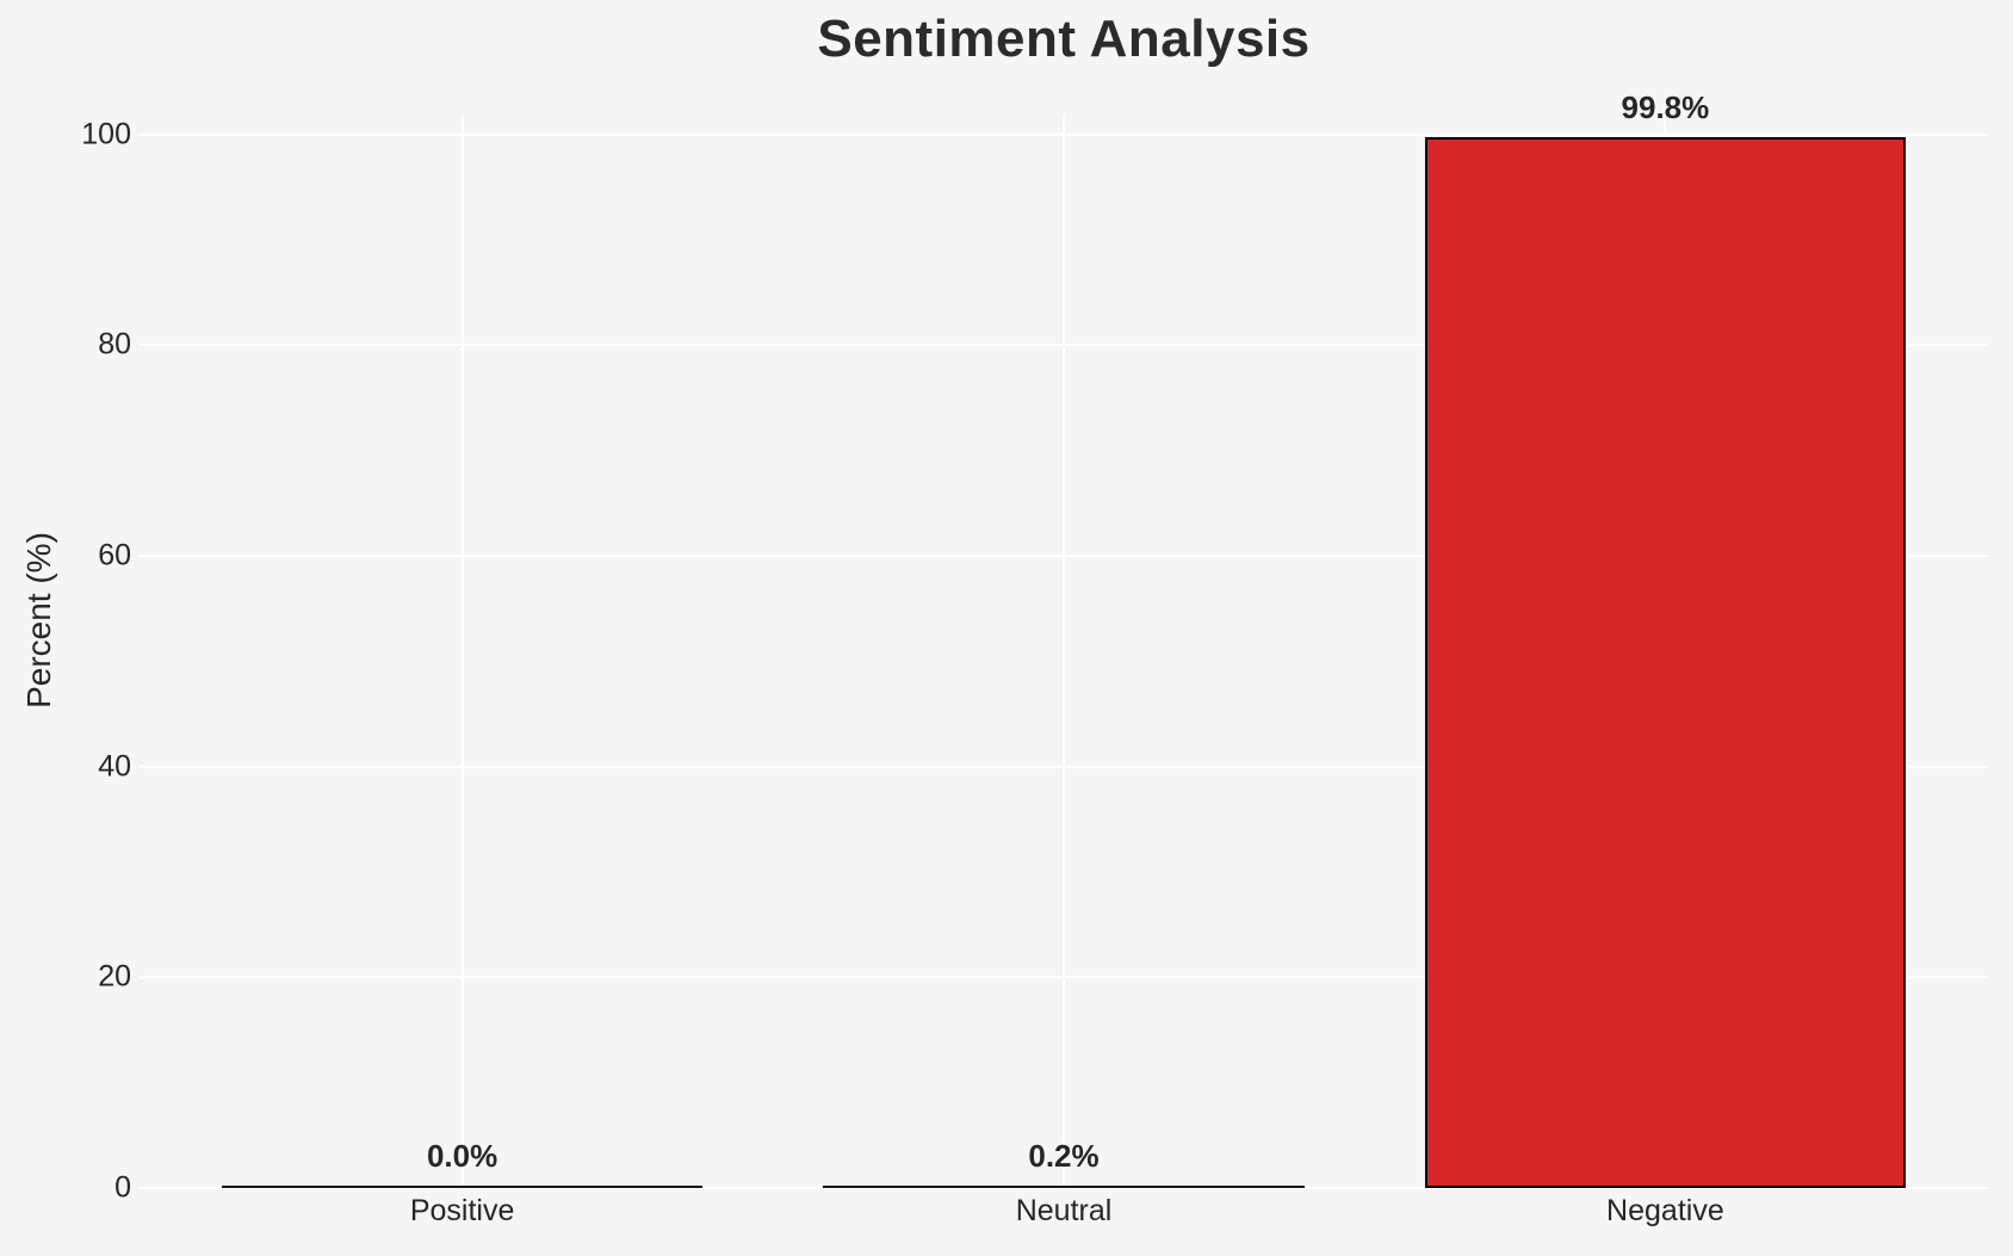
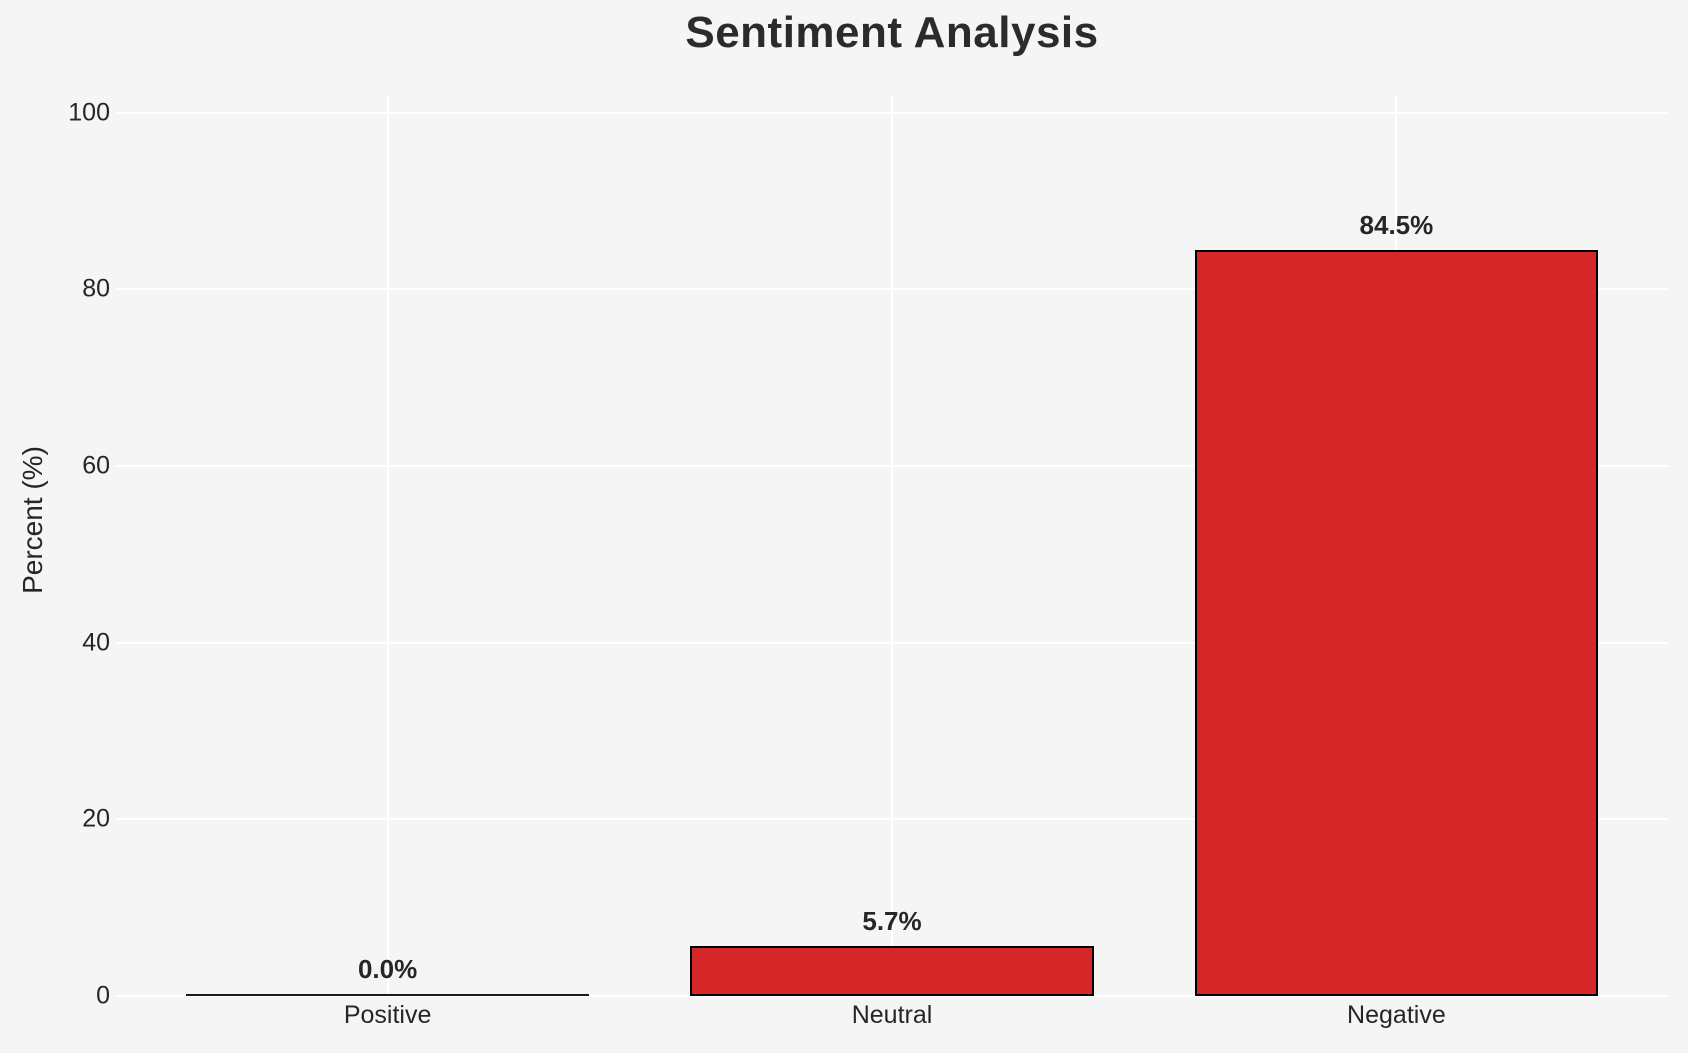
Neutral: 0.2% -> 5.7%
Negative: 99.8% -> 84.5%
